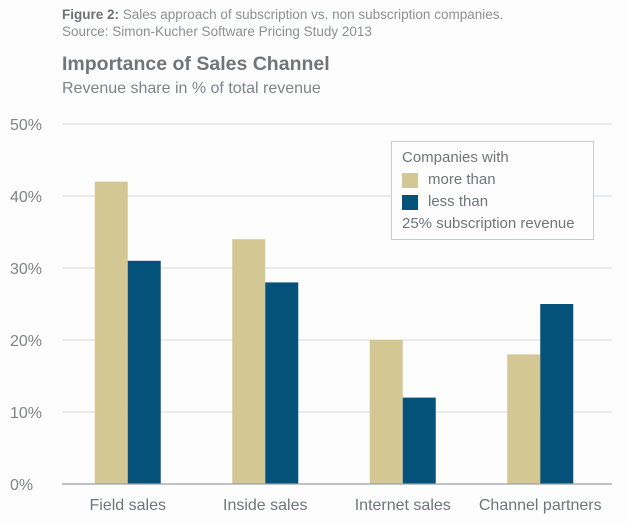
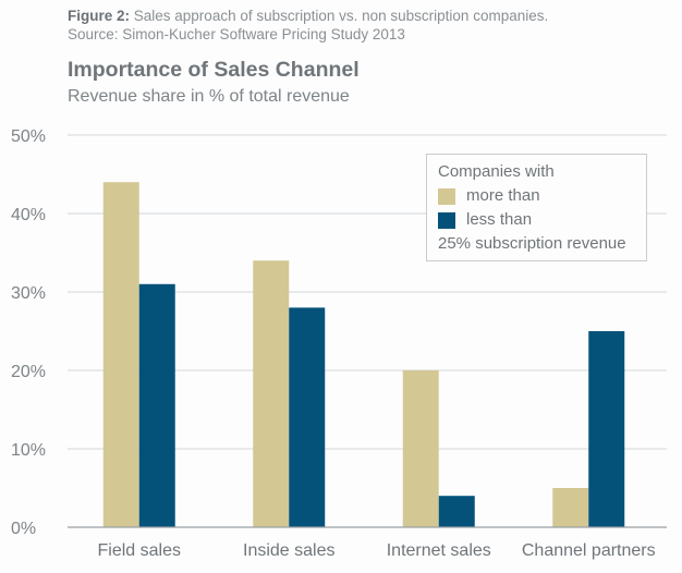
more than/Field sales: 42% -> 44%
less than/Internet sales: 12% -> 4%
more than/Channel partners: 18% -> 5%
